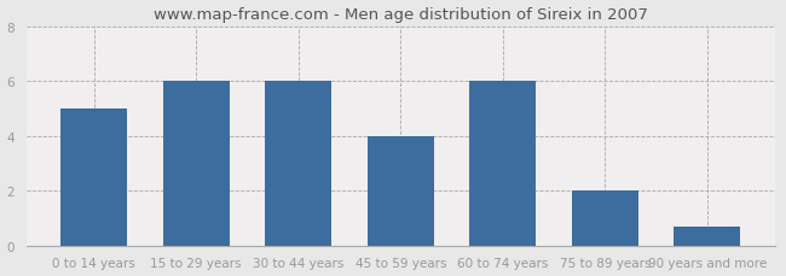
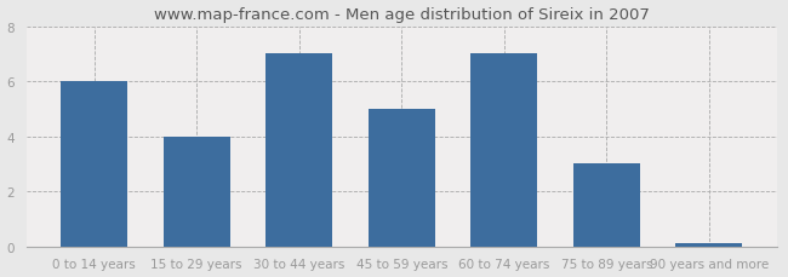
0 to 14 years: 5.0 -> 6.0
15 to 29 years: 6.0 -> 4.0
30 to 44 years: 6.0 -> 7.0
45 to 59 years: 4.0 -> 5.0
60 to 74 years: 6.0 -> 7.0
75 to 89 years: 2.0 -> 3.0
90 years and more: 0.7 -> 0.1
